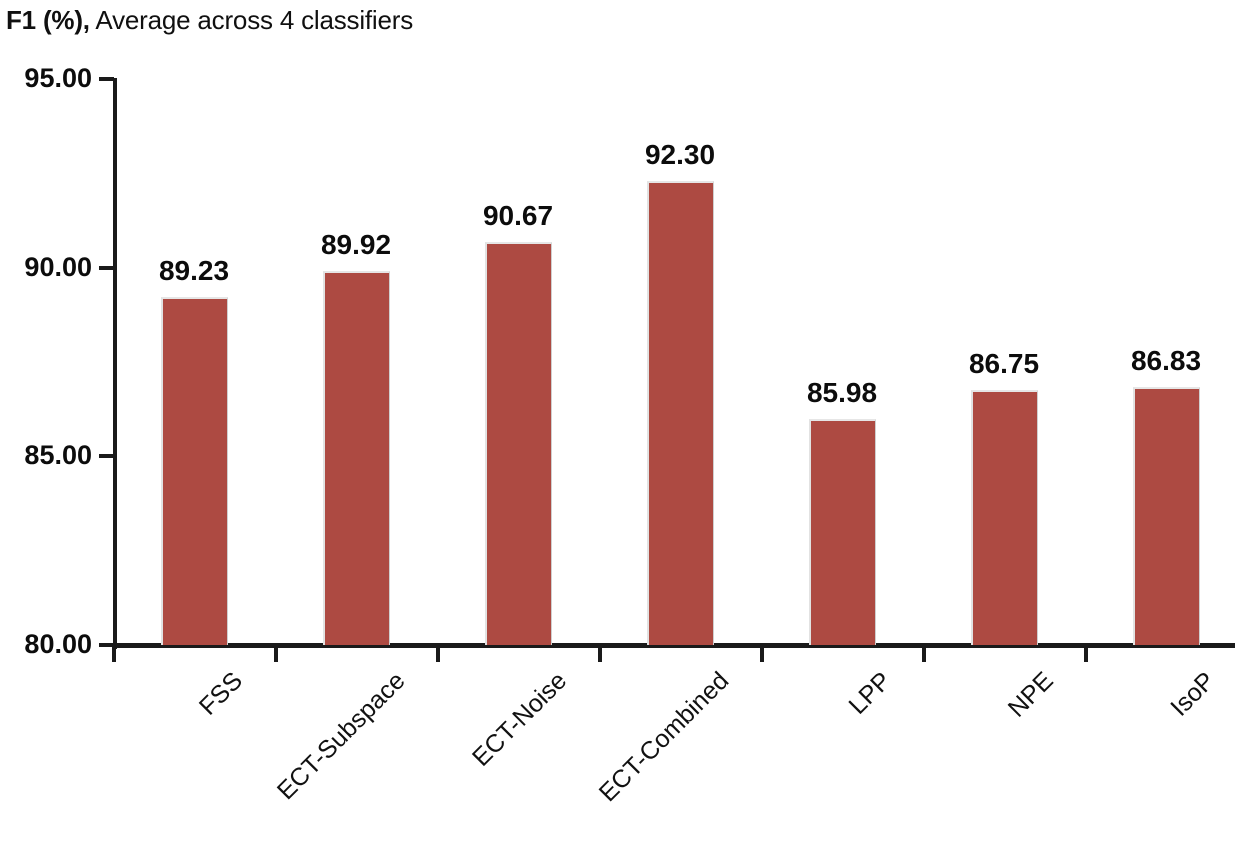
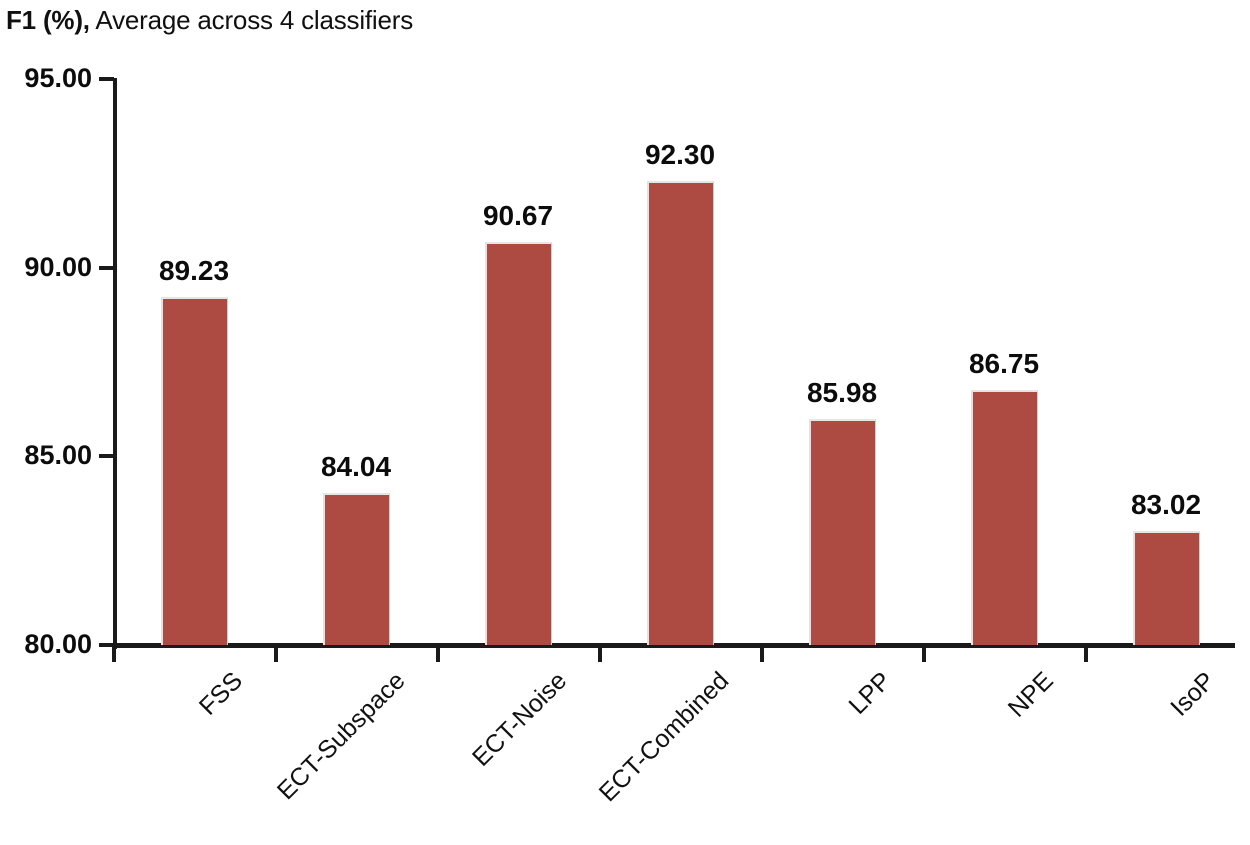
ECT-Subspace: 89.92 -> 84.04
IsoP: 86.83 -> 83.02
